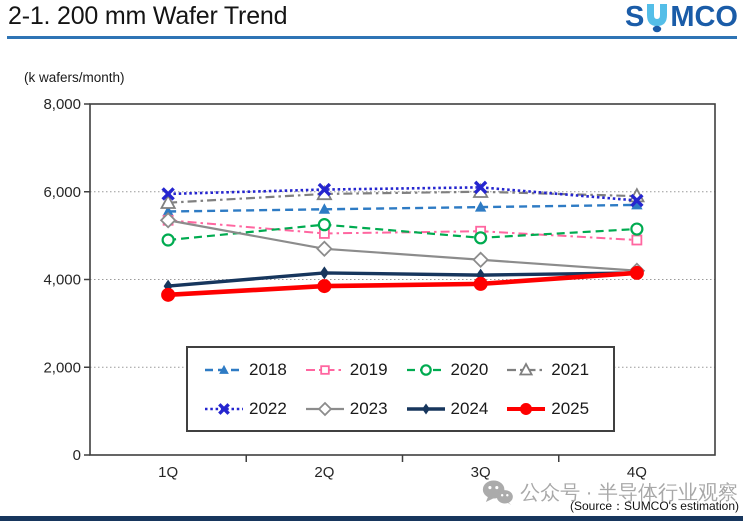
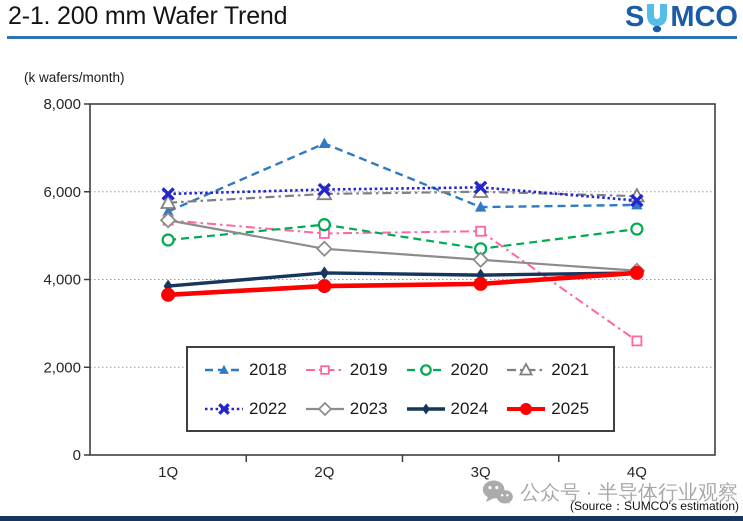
2018/2Q: 5600 -> 7100
2020/3Q: 5000 -> 4700
2019/4Q: 4900 -> 2600
